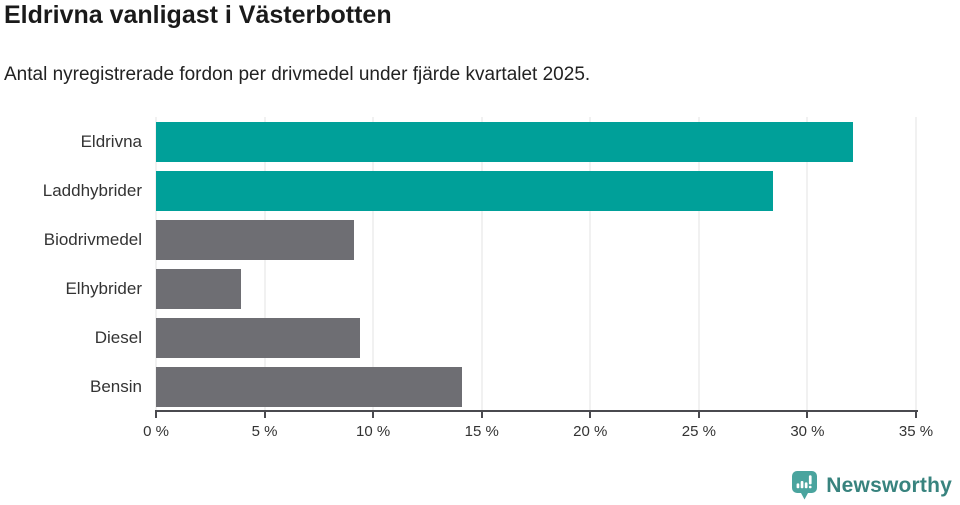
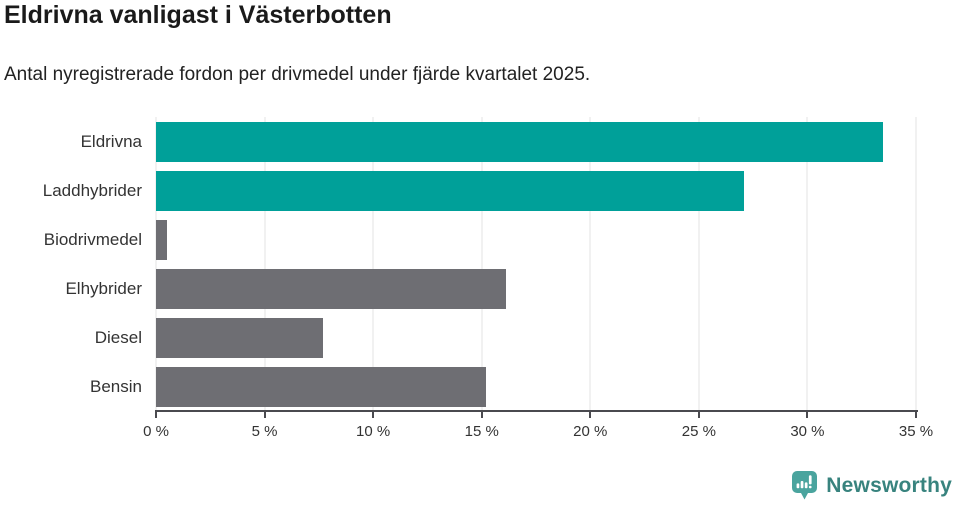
Eldrivna: 32.1% -> 33.5%
Laddhybrider: 28.4% -> 27.1%
Biodrivmedel: 9.1% -> 0.5%
Elhybrider: 3.9% -> 16.1%
Diesel: 9.4% -> 7.7%
Bensin: 14.1% -> 15.2%
